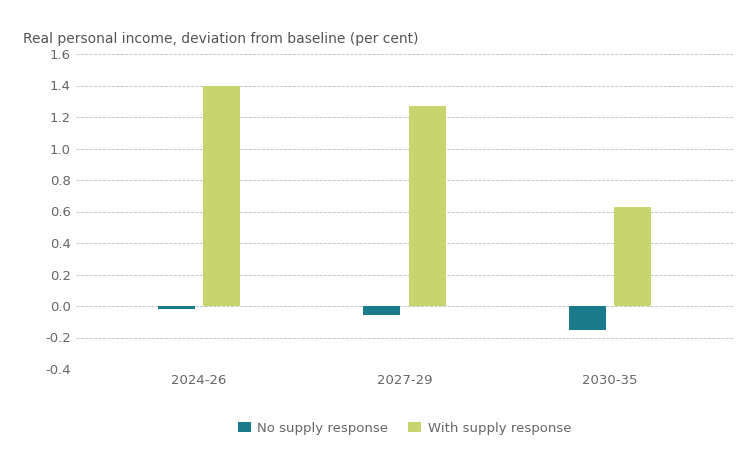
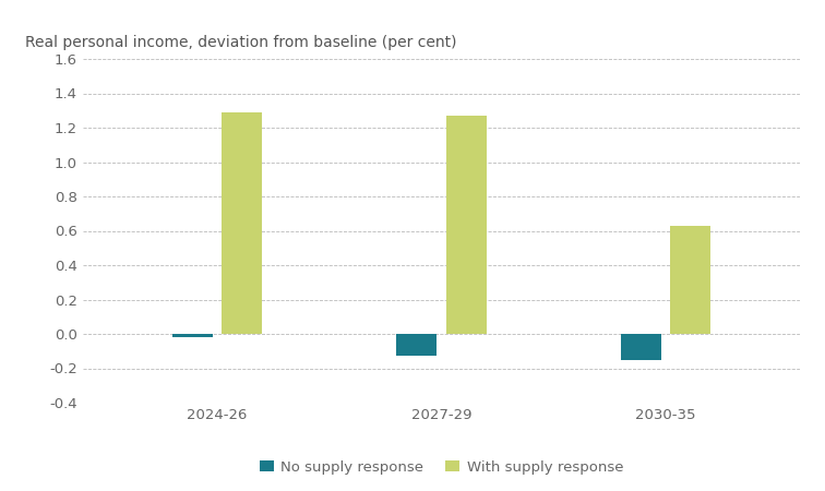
With supply response/2024-26: 1.40 -> 1.29
No supply response/2027-29: -0.06 -> -0.13
